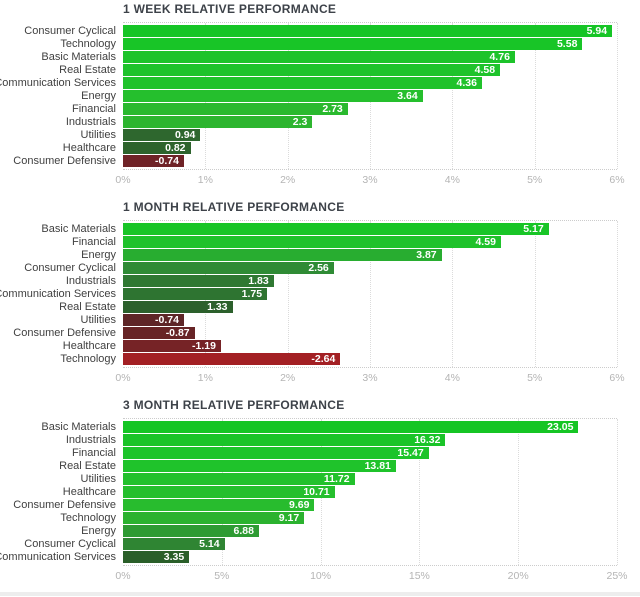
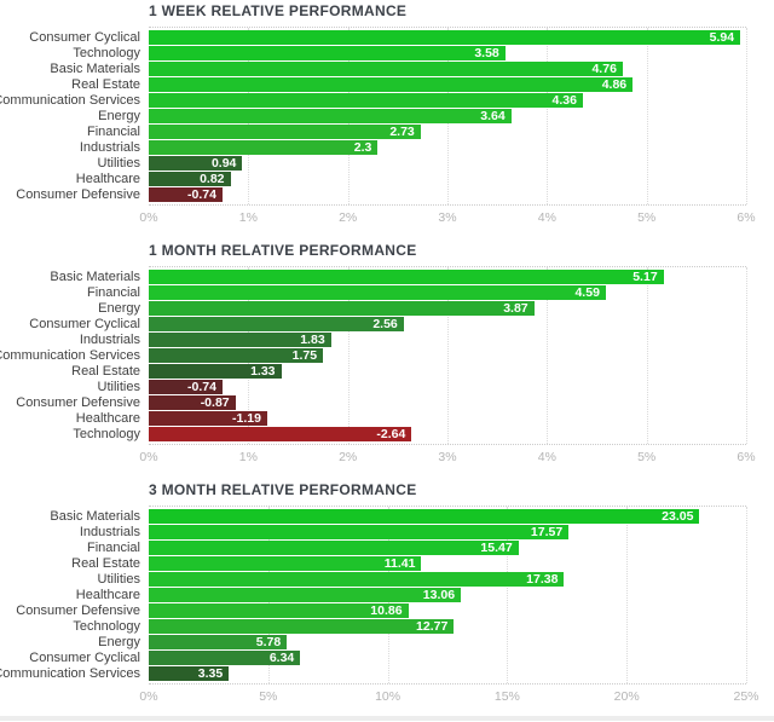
1 WEEK RELATIVE PERFORMANCE/Technology: 5.58 -> 3.58
1 WEEK RELATIVE PERFORMANCE/Real Estate: 4.58 -> 4.86
3 MONTH RELATIVE PERFORMANCE/Industrials: 16.32 -> 17.57
3 MONTH RELATIVE PERFORMANCE/Real Estate: 13.81 -> 11.41
3 MONTH RELATIVE PERFORMANCE/Utilities: 11.72 -> 17.38
3 MONTH RELATIVE PERFORMANCE/Healthcare: 10.71 -> 13.06
3 MONTH RELATIVE PERFORMANCE/Consumer Defensive: 9.69 -> 10.86
3 MONTH RELATIVE PERFORMANCE/Technology: 9.17 -> 12.77
3 MONTH RELATIVE PERFORMANCE/Energy: 6.88 -> 5.78
3 MONTH RELATIVE PERFORMANCE/Consumer Cyclical: 5.14 -> 6.34
